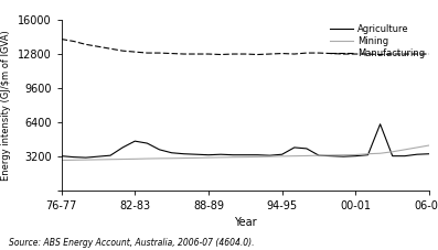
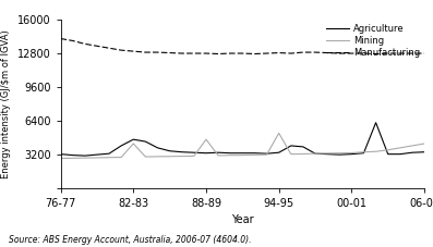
Mining/82-83: 2900 -> 4200
Mining/88-89: 3000 -> 4600
Mining/94-95: 3200 -> 5200
